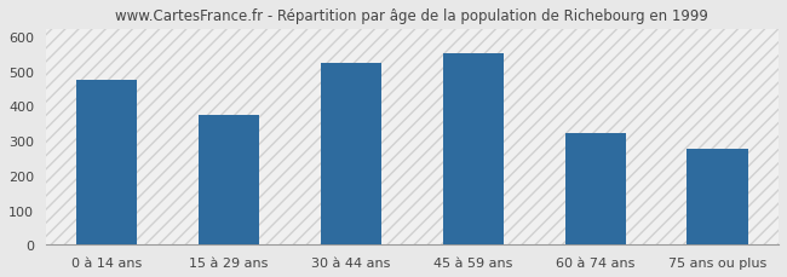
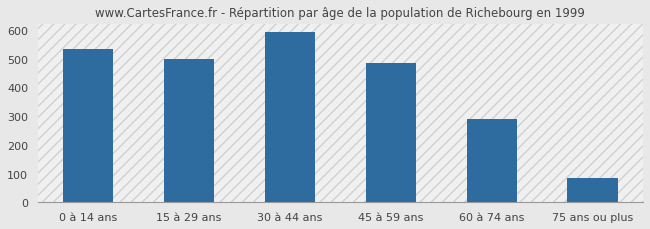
0 à 14 ans: 475 -> 535
15 à 29 ans: 375 -> 500
30 à 44 ans: 525 -> 592
45 à 59 ans: 550 -> 484
60 à 74 ans: 320 -> 291
75 ans ou plus: 275 -> 84
